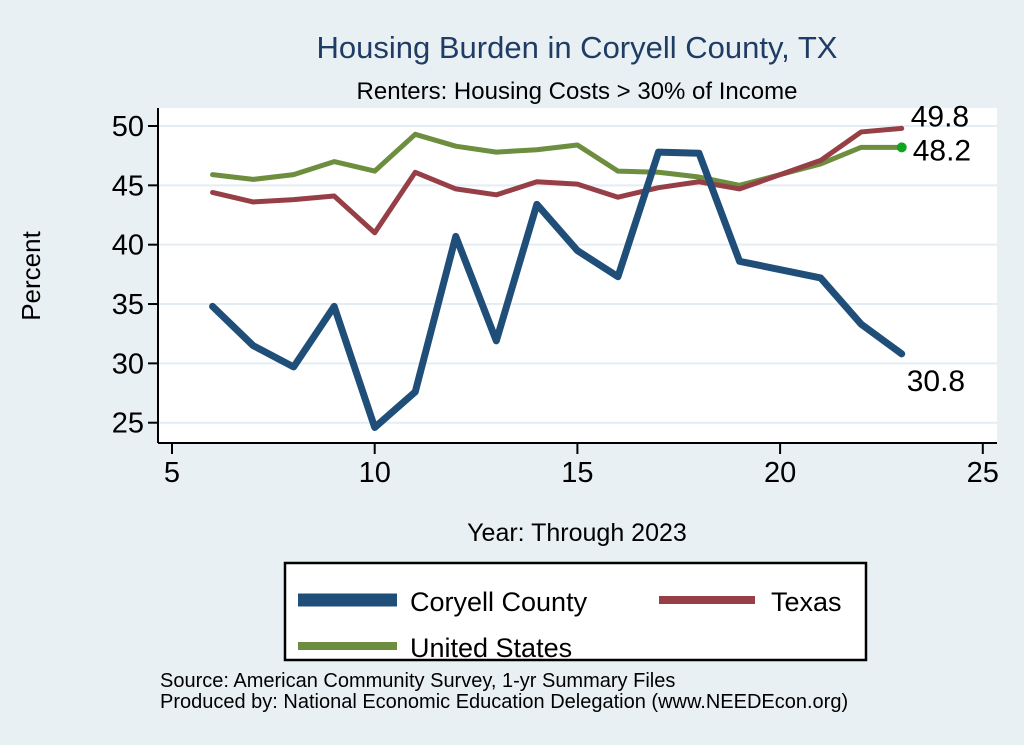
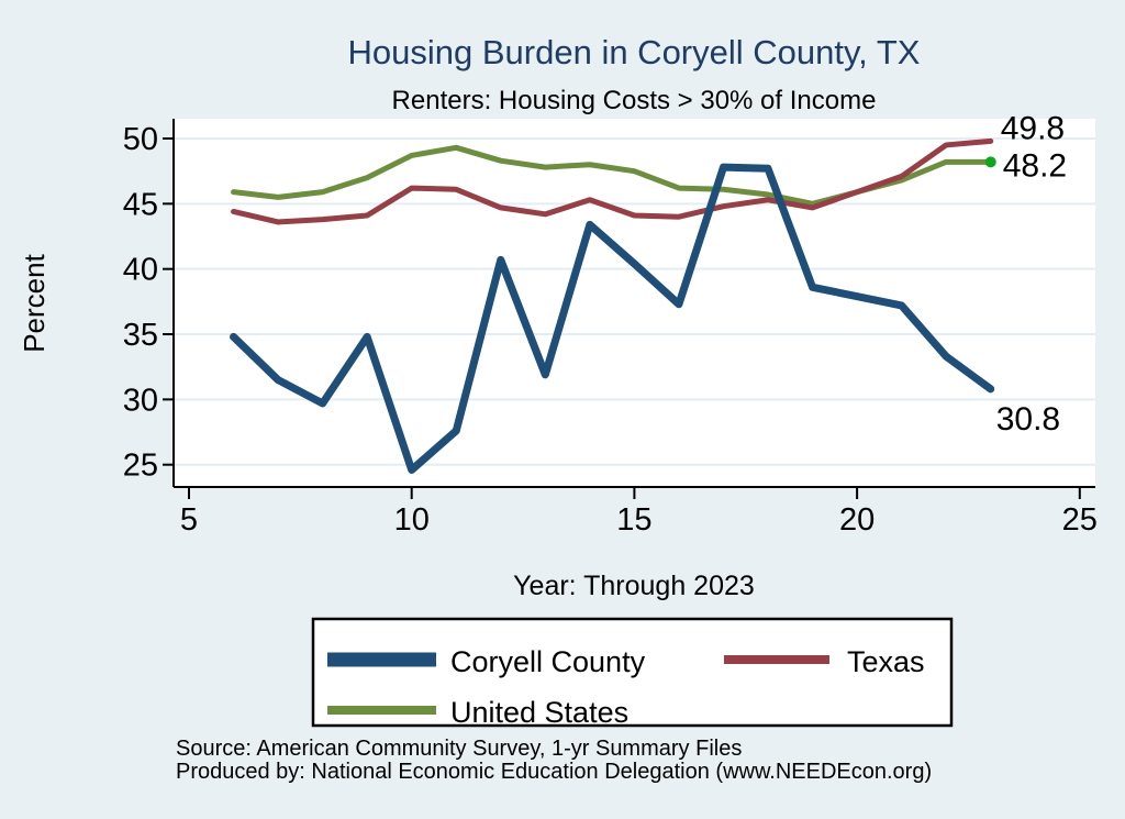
Texas/10: 41.0 -> 46.2
United States/10: 46.2 -> 48.7
Coryell County/15: 39.5 -> 40.4
Texas/15: 45.1 -> 44.1
United States/15: 48.4 -> 47.5
